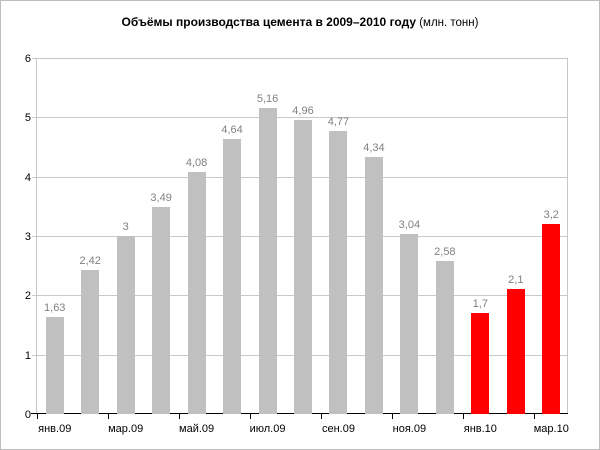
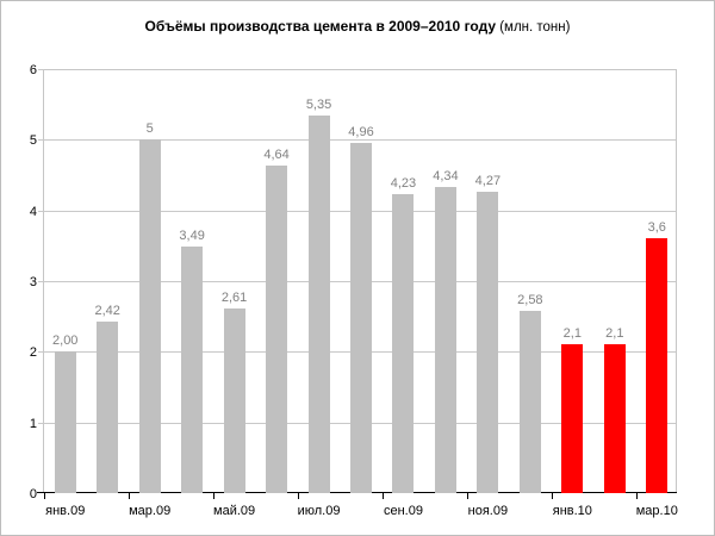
янв.09: 1,63 -> 2,00
мар.09: 3 -> 5
май.09: 4,08 -> 2,61
июл.09: 5,16 -> 5,35
сен.09: 4,77 -> 4,23
ноя.09: 3,04 -> 4,27
янв.10: 1,7 -> 2,1
мар.10: 3,2 -> 3,6
